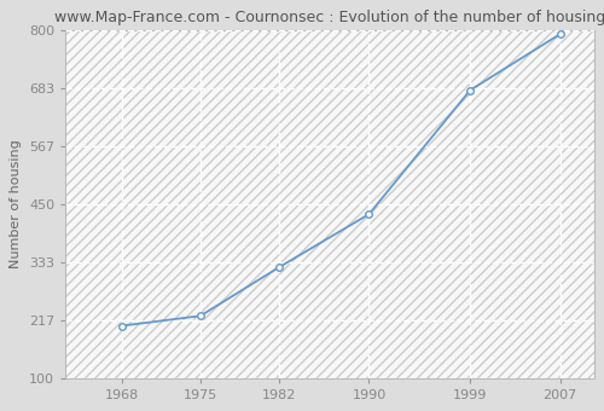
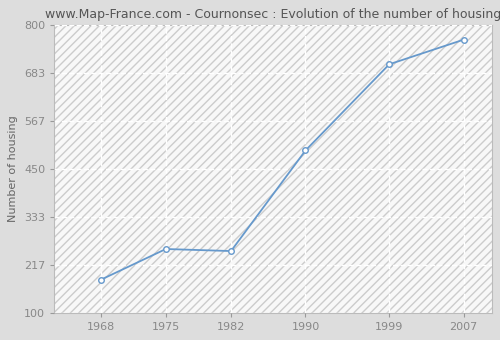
1968: 205 -> 180
1975: 225 -> 255
1982: 323 -> 250
1990: 430 -> 495
1999: 680 -> 705
2007: 793 -> 765
